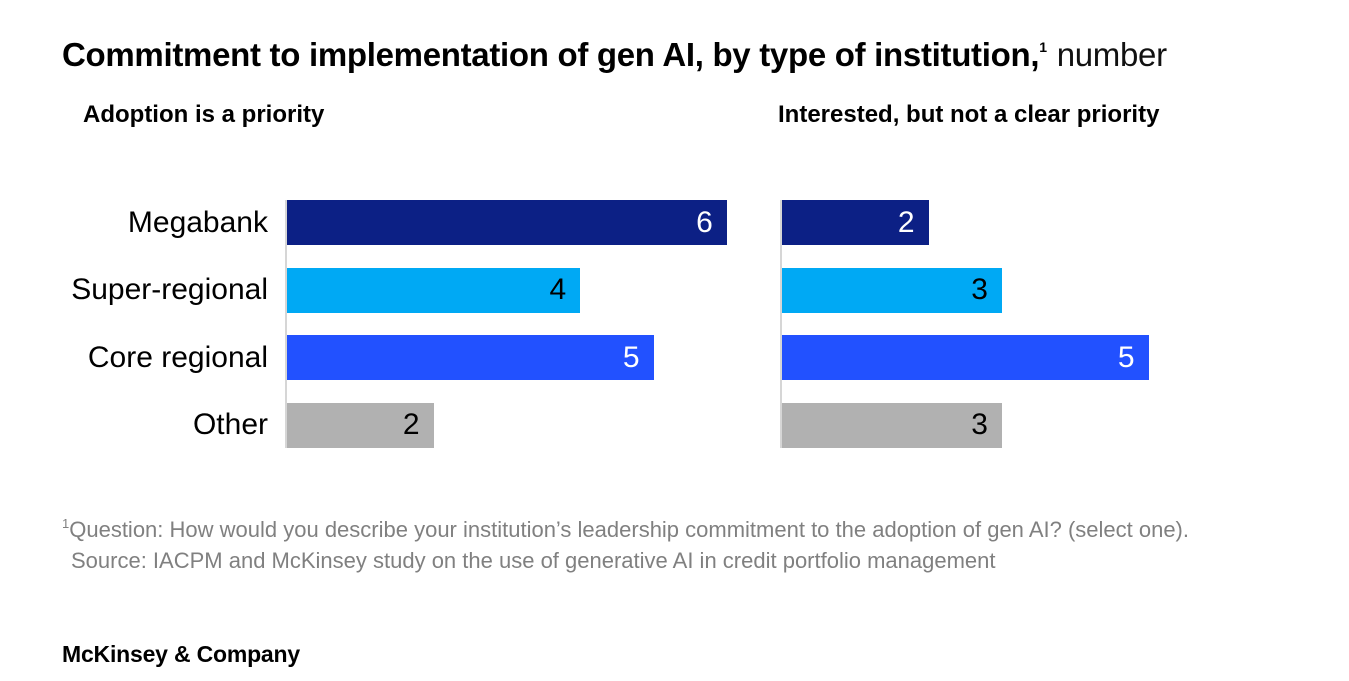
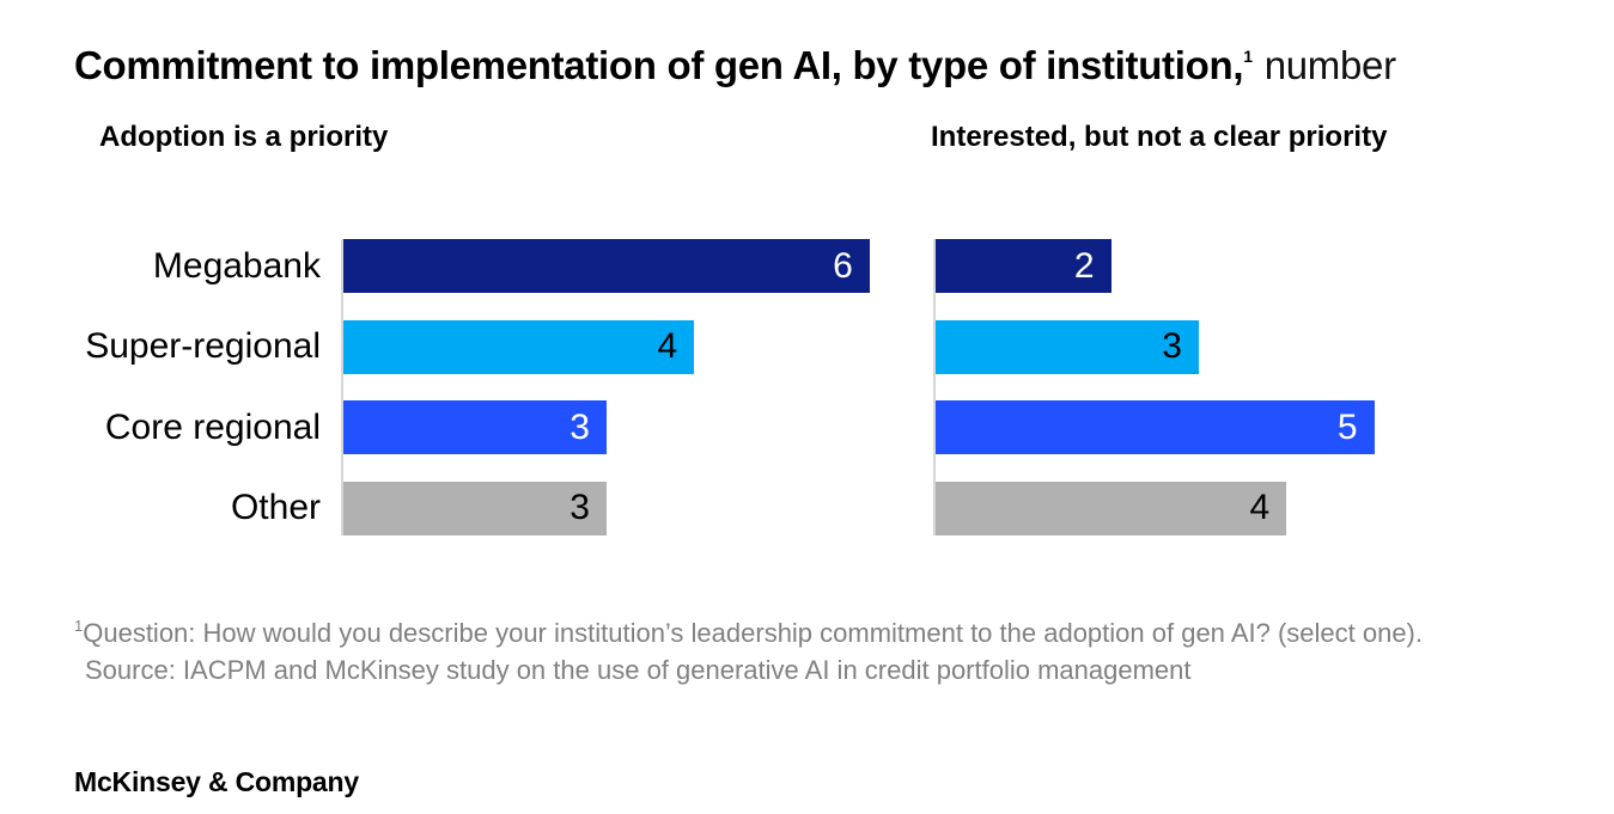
Adoption is a priority/Core regional: 5 -> 3
Adoption is a priority/Other: 2 -> 3
Interested, but not a clear priority/Other: 3 -> 4
